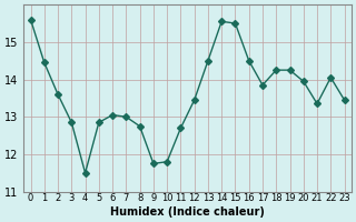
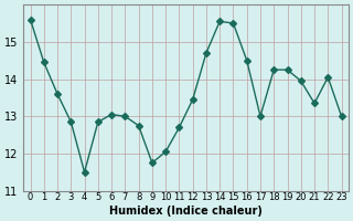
10: 11.80 -> 12.05
13: 14.50 -> 14.70
17: 13.85 -> 13.00
23: 13.45 -> 13.00
